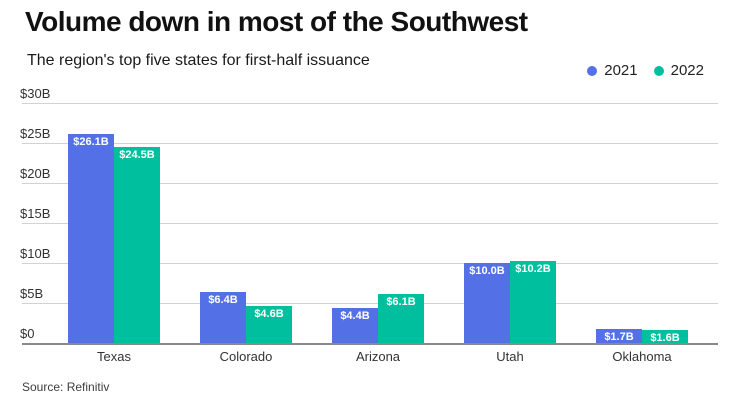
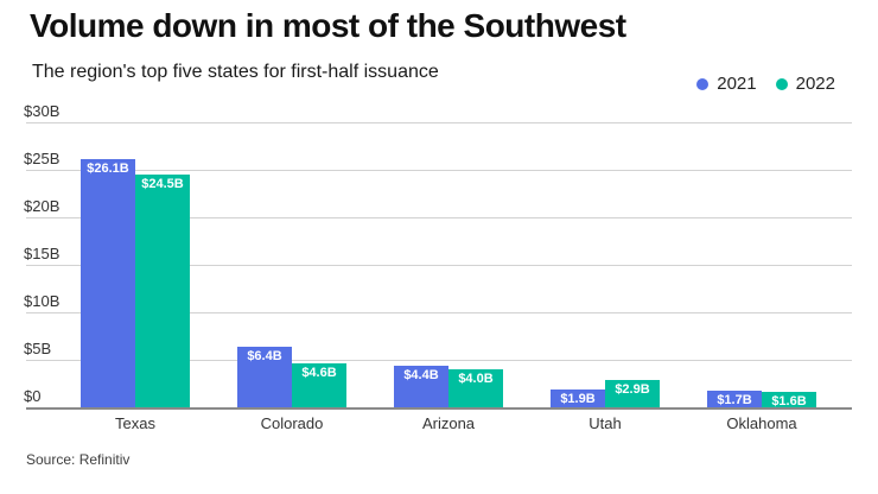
2022/Arizona: $6.1B -> $4.0B
2021/Utah: $10.0B -> $1.9B
2022/Utah: $10.2B -> $2.9B
